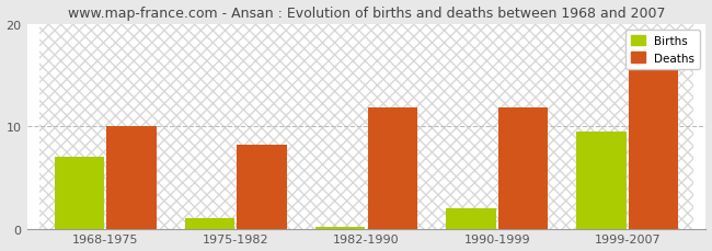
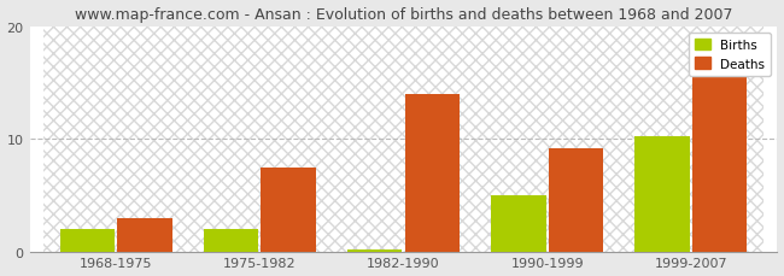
Births/1968-1975: 7.0 -> 2.0
Deaths/1968-1975: 10.0 -> 3.0
Births/1975-1982: 1.0 -> 2.0
Deaths/1975-1982: 8.2 -> 7.4
Deaths/1982-1990: 11.8 -> 14.0
Births/1990-1999: 2.0 -> 5.0
Deaths/1990-1999: 11.8 -> 9.2
Births/1999-2007: 9.5 -> 10.2
